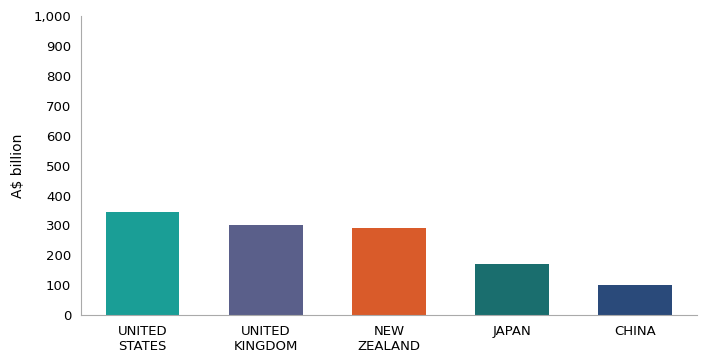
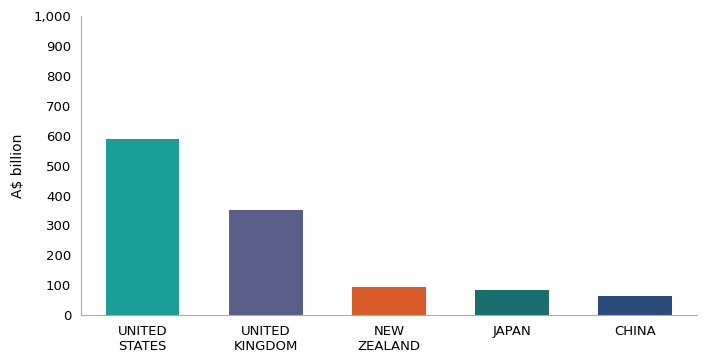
UNITED STATES: 345 -> 590
UNITED KINGDOM: 300 -> 350
NEW ZEALAND: 290 -> 95
JAPAN: 170 -> 85
CHINA: 100 -> 65
